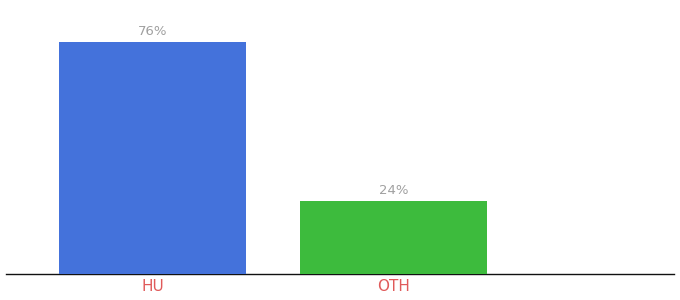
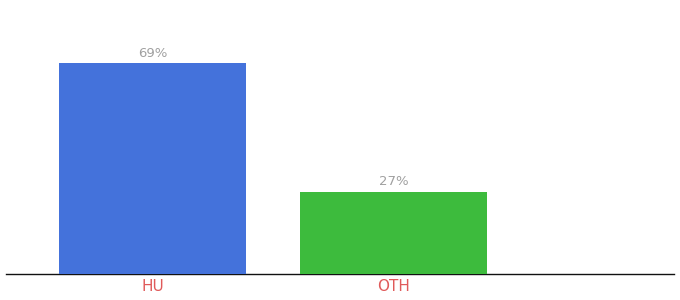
HU: 76% -> 69%
OTH: 24% -> 27%
